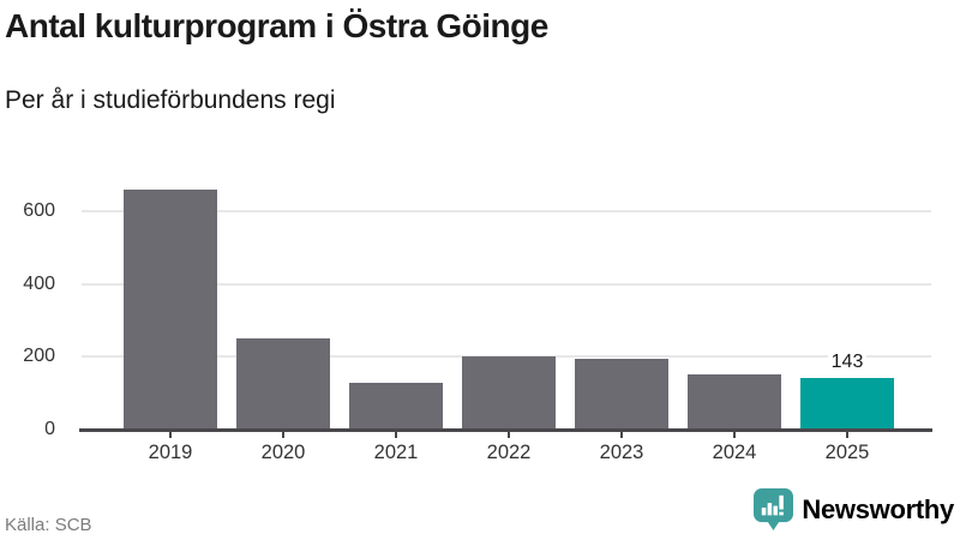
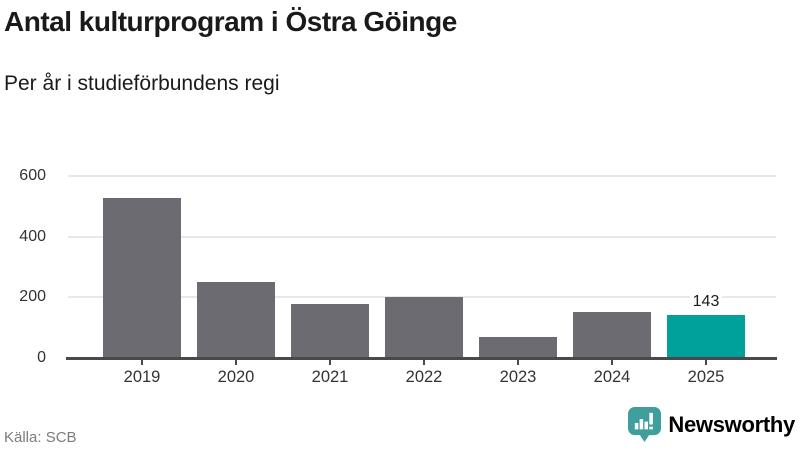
2019: 660 -> 530
2021: 130 -> 180
2023: 200 -> 70
